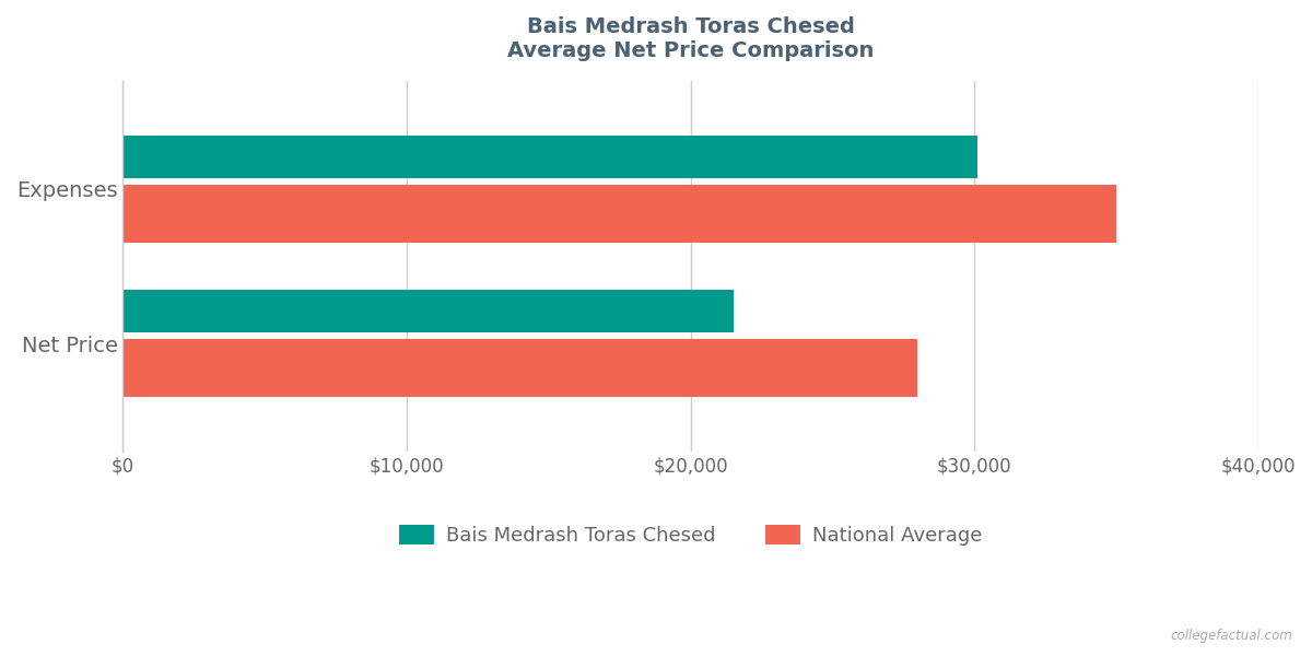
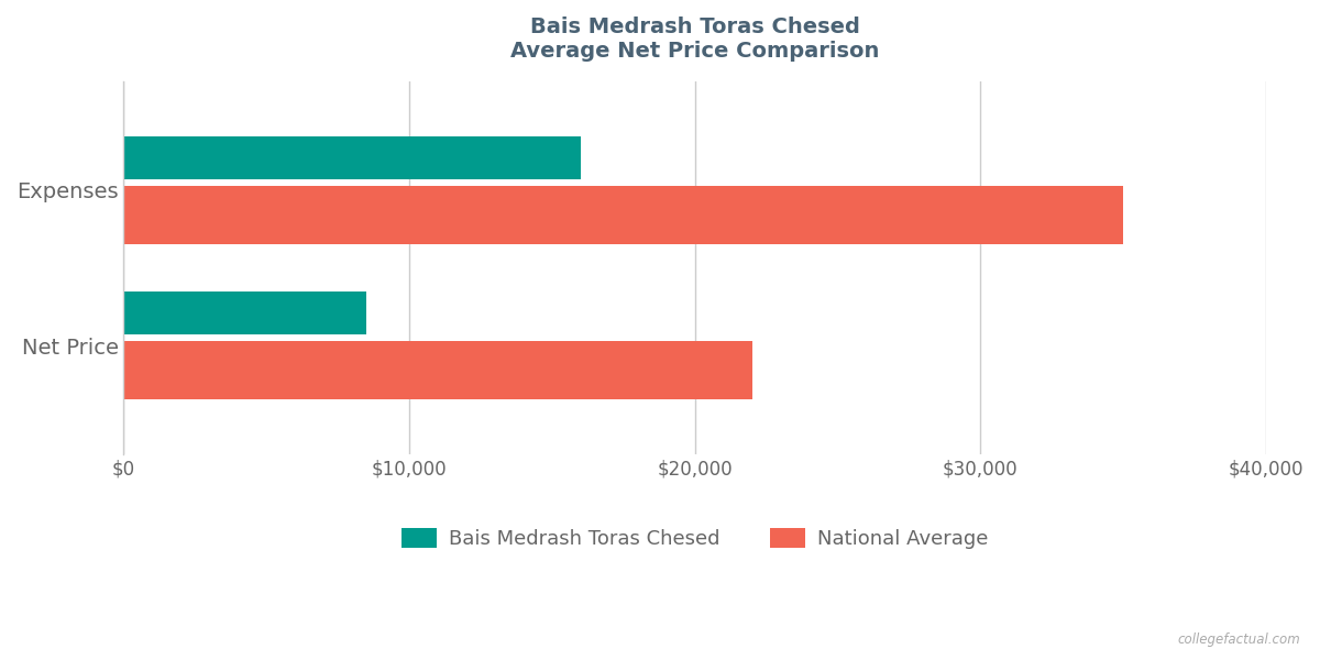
Bais Medrash Toras Chesed/Expenses: $30,100 -> $16,000
Bais Medrash Toras Chesed/Net Price: $21,500 -> $8,500
National Average/Net Price: $28,000 -> $22,000
